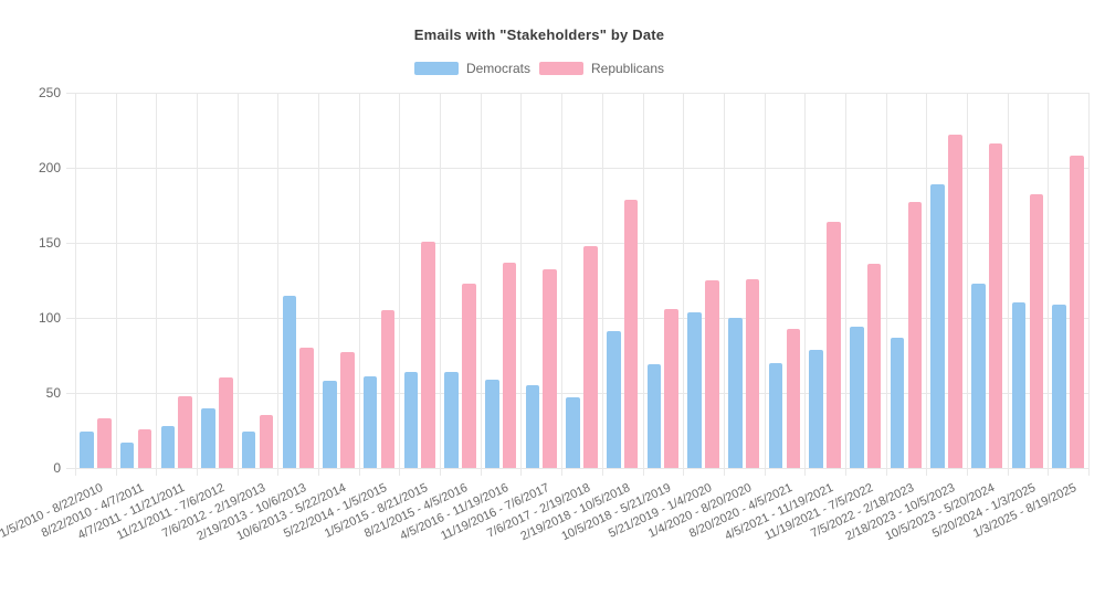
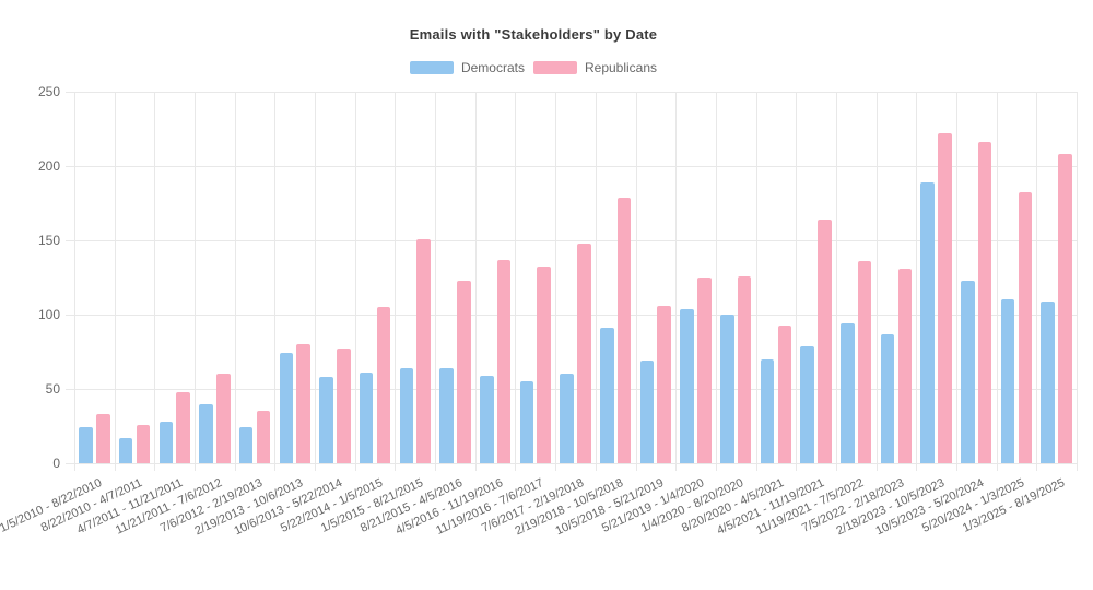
Democrats/2/19/2013 - 10/6/2013: 115 -> 74
Democrats/7/6/2017 - 2/19/2018: 47 -> 60
Republicans/7/5/2022 - 2/18/2023: 177 -> 131
